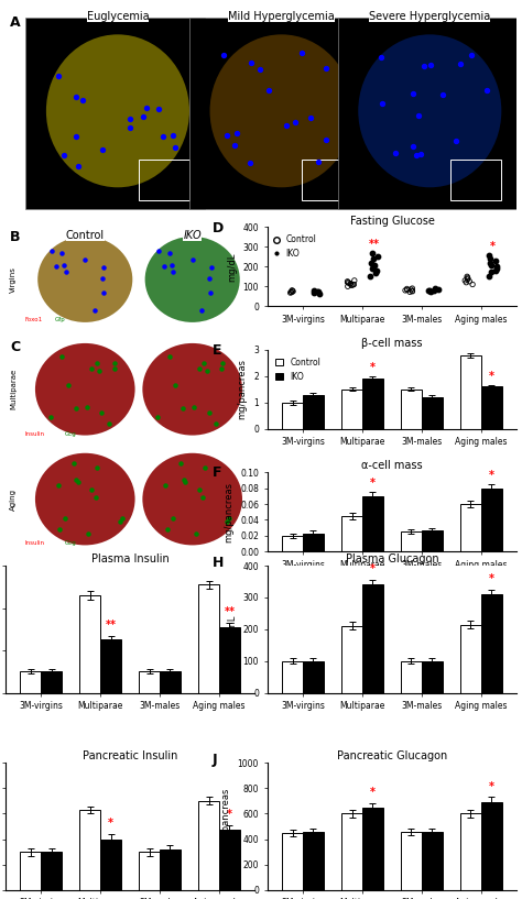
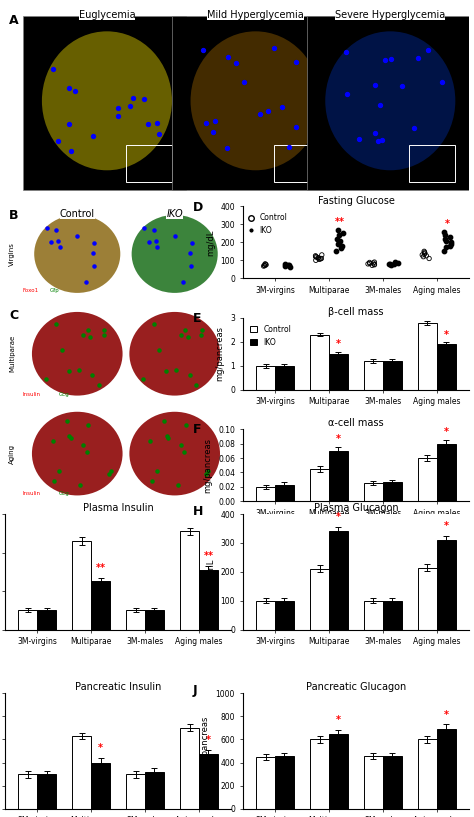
β-cell mass/IKO/3M-virgins: 1.3 -> 1.0
β-cell mass/Control/Multiparae: 1.5 -> 2.3
β-cell mass/IKO/Multiparae: 1.9 -> 1.5
β-cell mass/Control/3M-males: 1.5 -> 1.2
β-cell mass/IKO/Aging males: 1.6 -> 1.9
